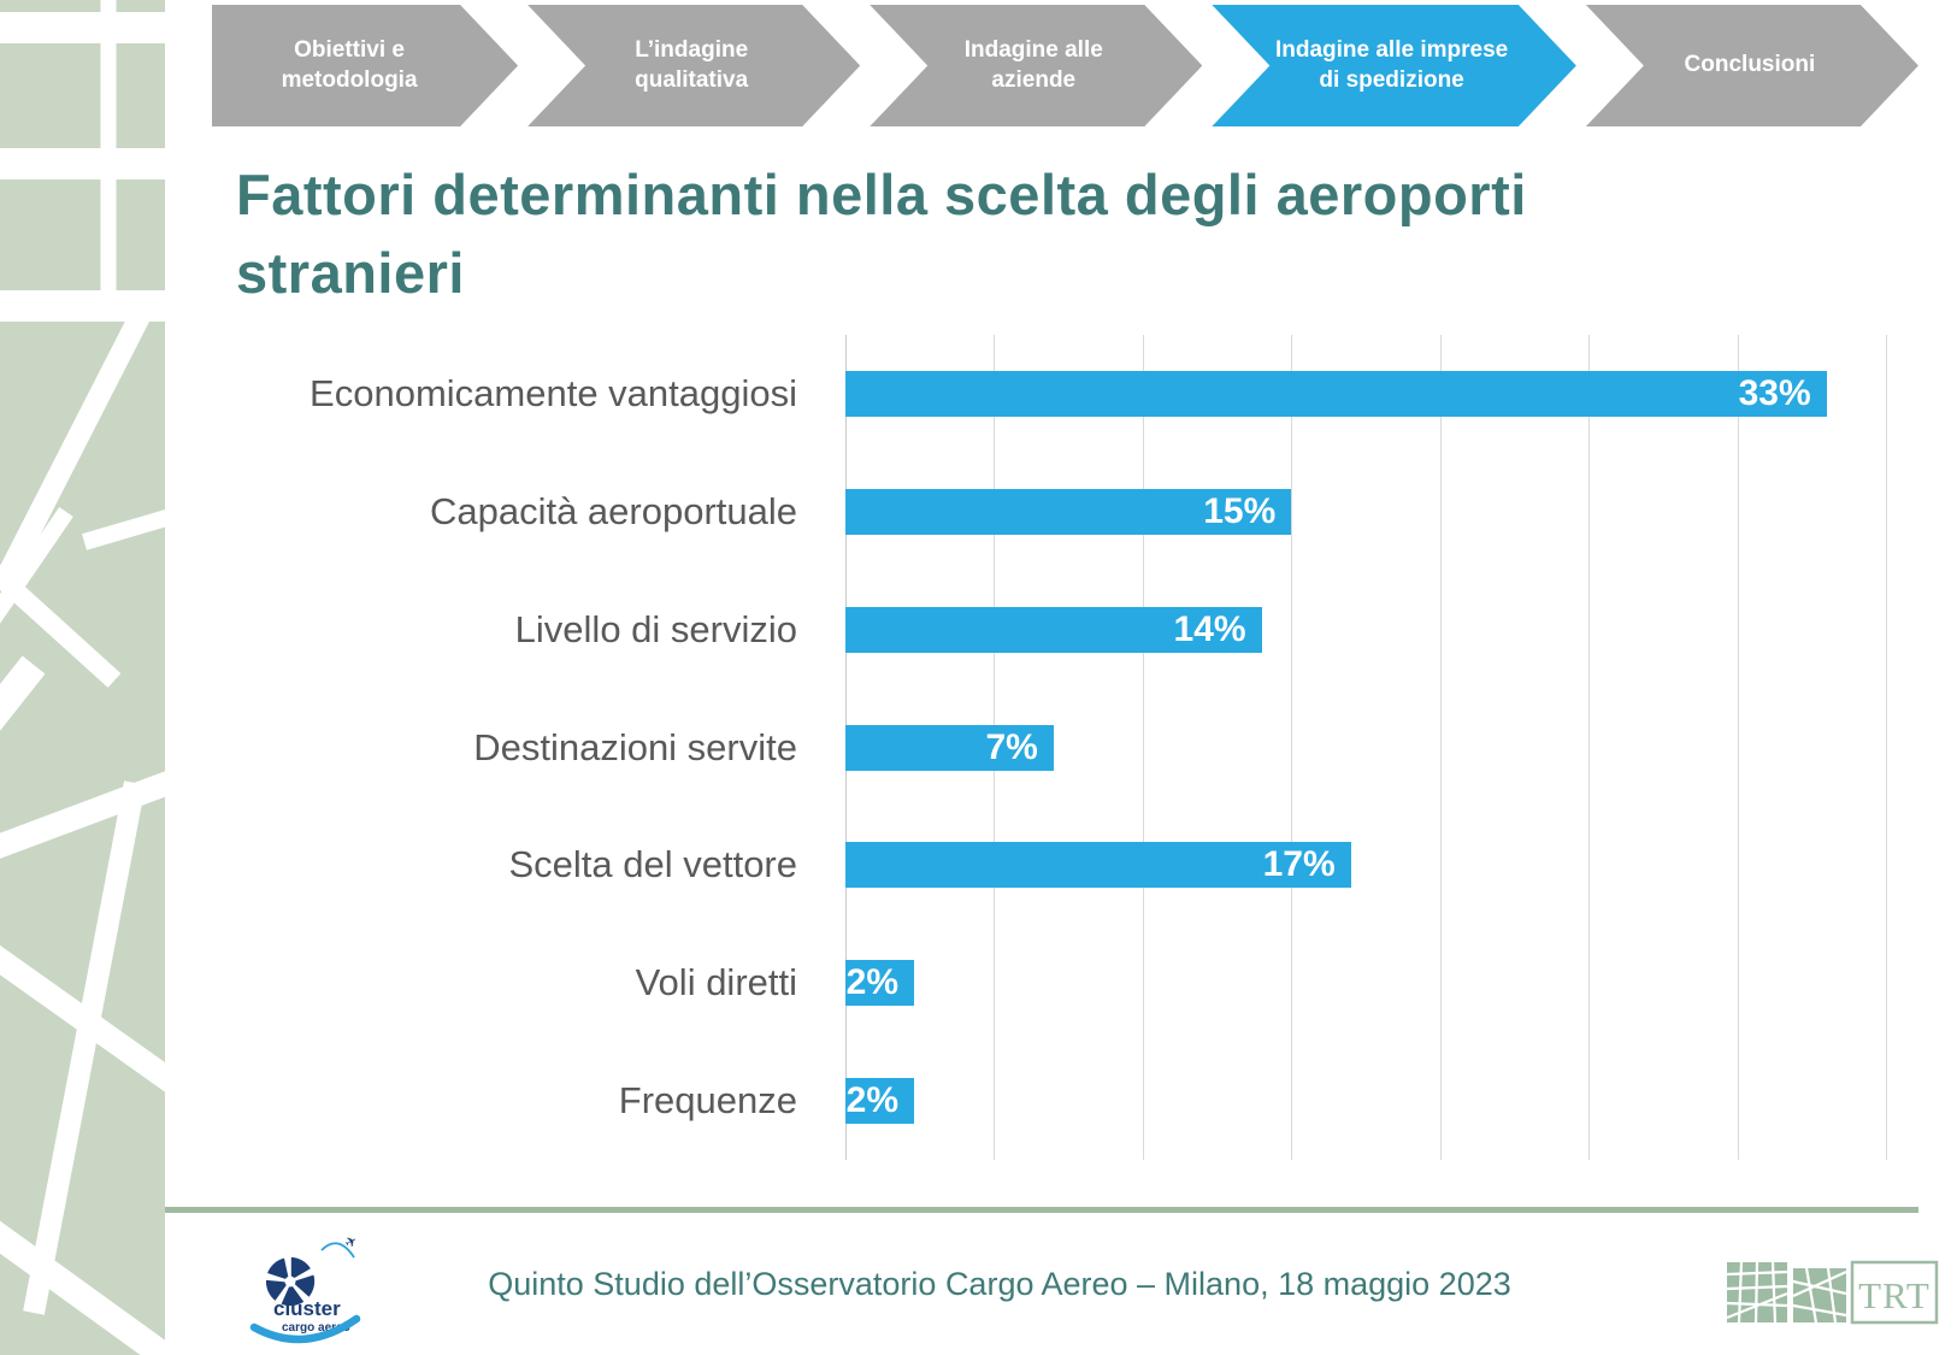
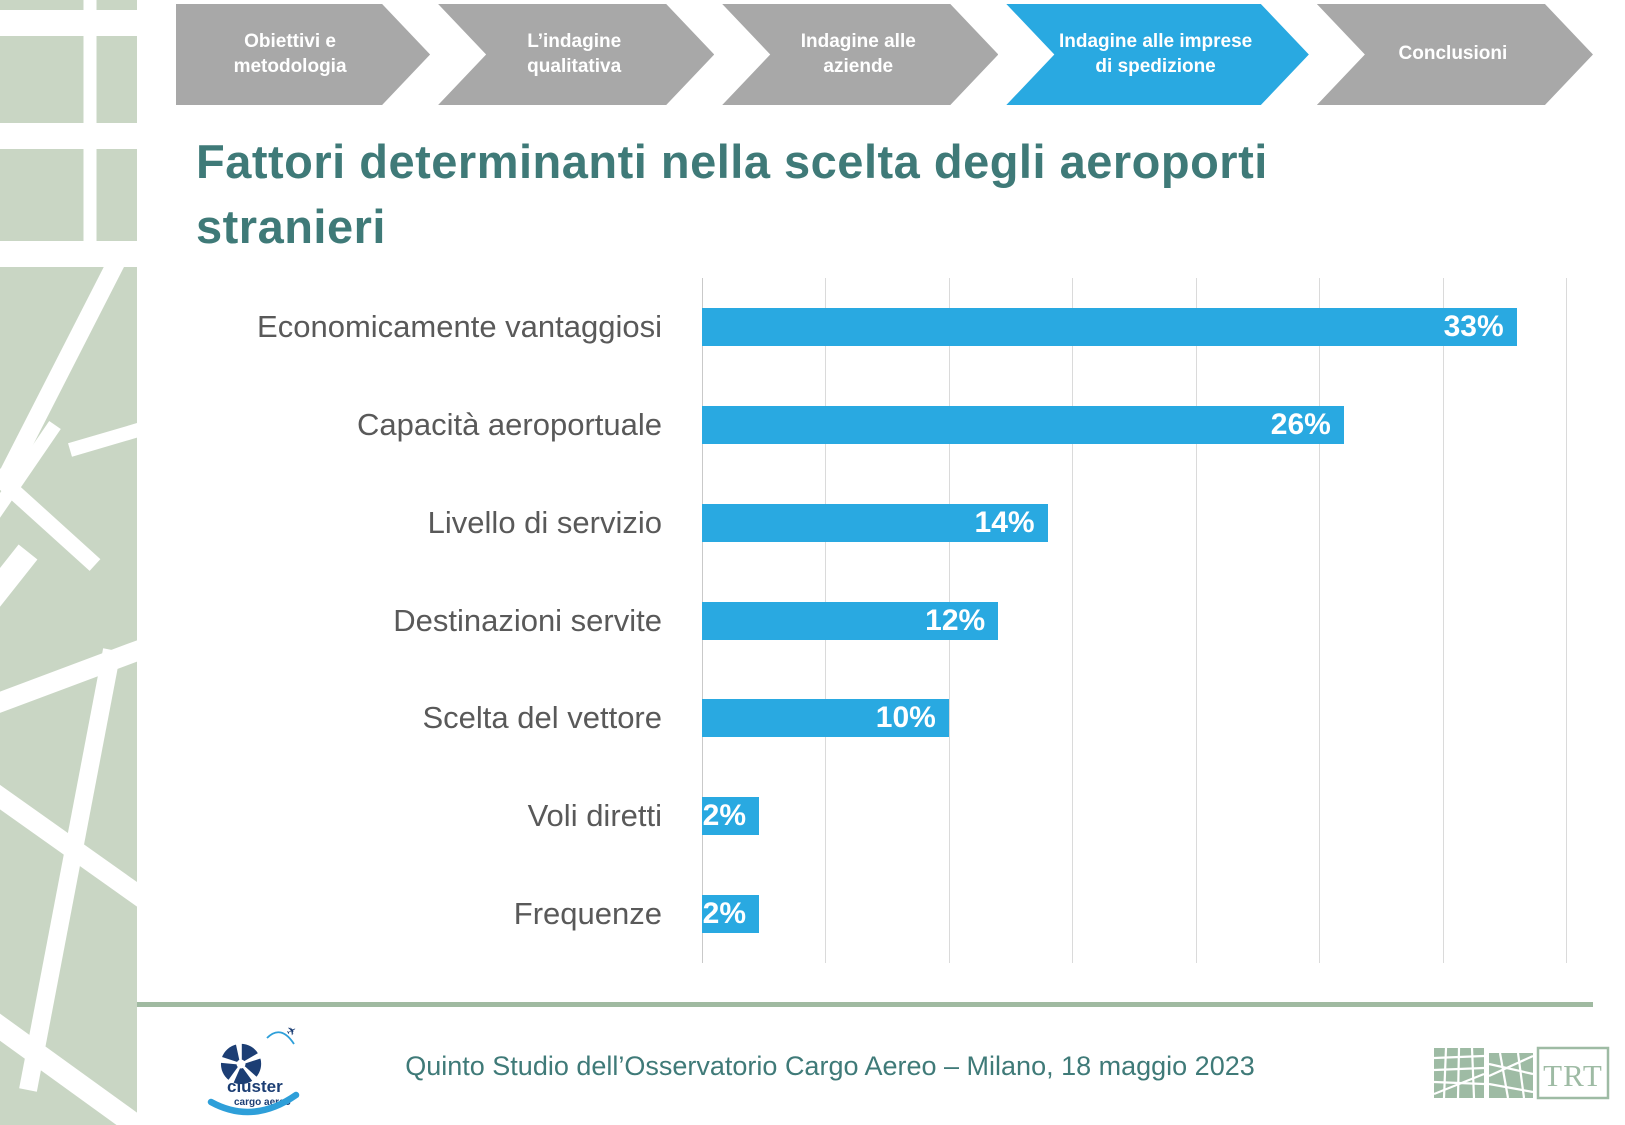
Capacità aeroportuale: 15% -> 26%
Destinazioni servite: 7% -> 12%
Scelta del vettore: 17% -> 10%
